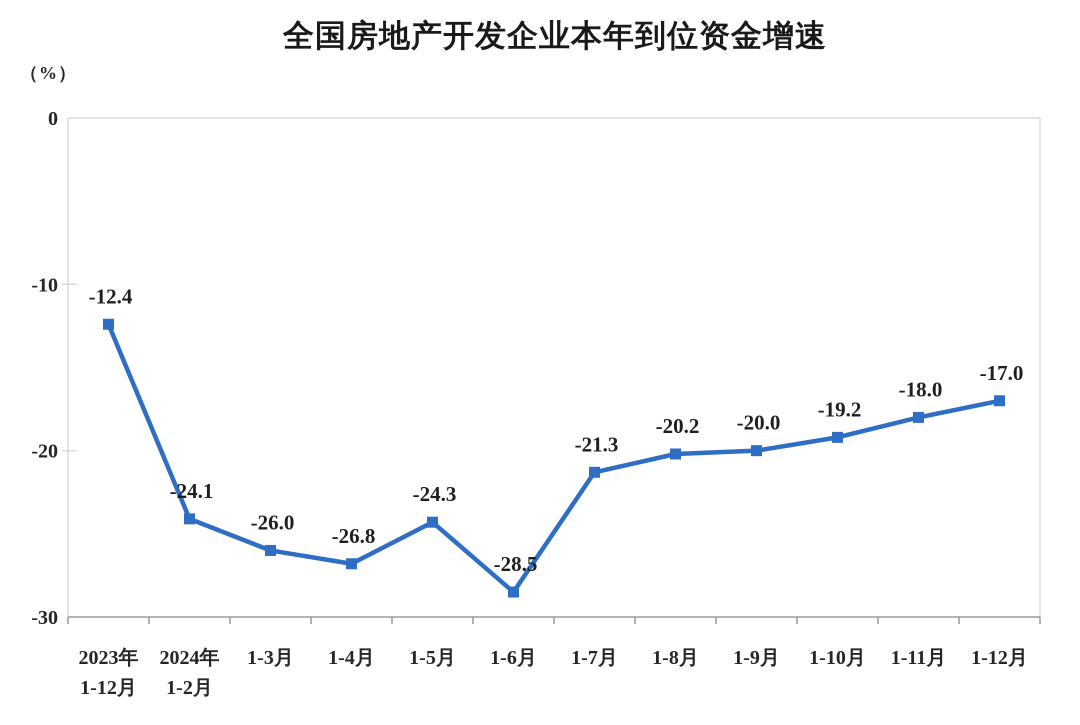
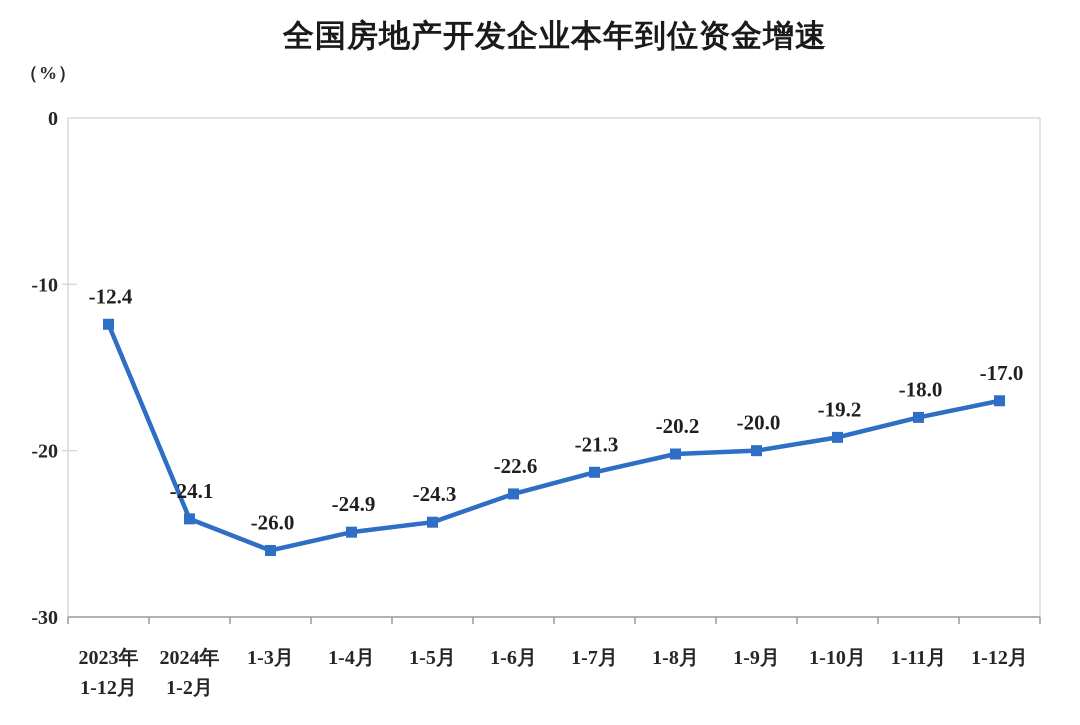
1-4月: -26.8 -> -24.9
1-6月: -28.5 -> -22.6
